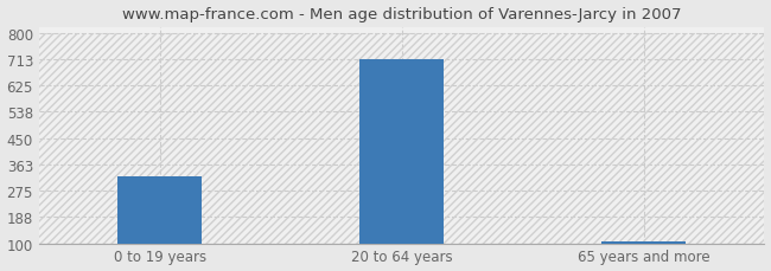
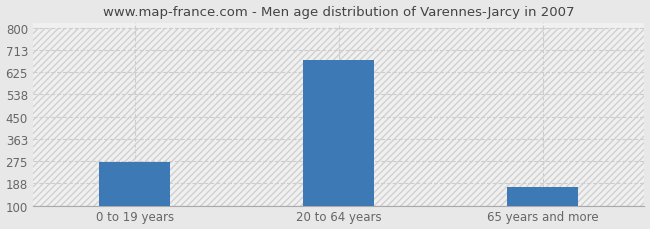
0 to 19 years: 322 -> 270
20 to 64 years: 713 -> 675
65 years and more: 107 -> 175
